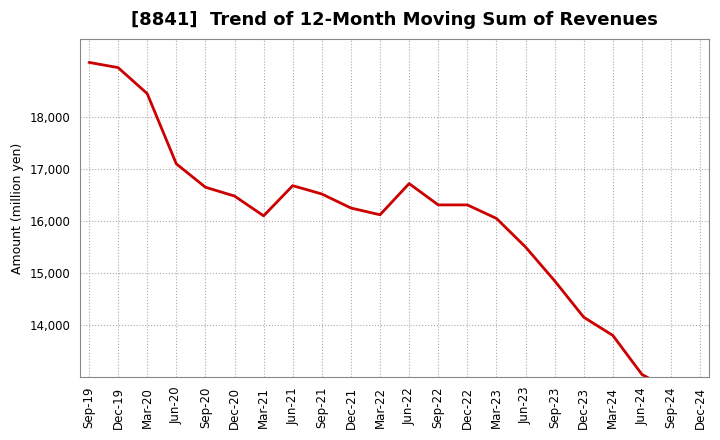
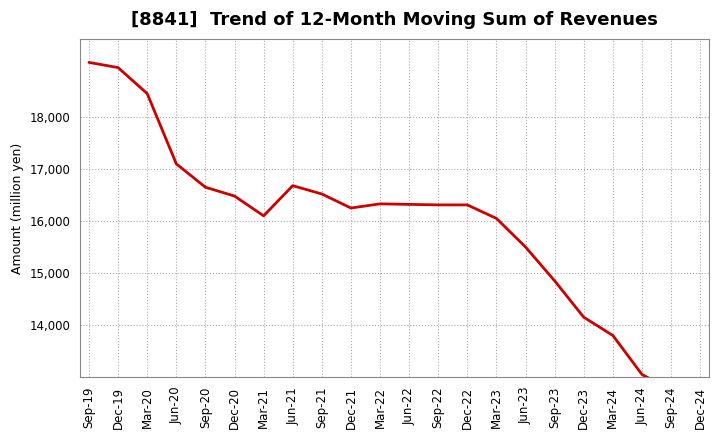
Mar-22: 16,120 -> 16,330
Jun-22: 16,720 -> 16,320
